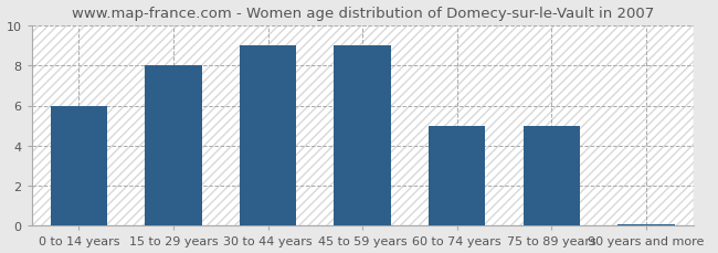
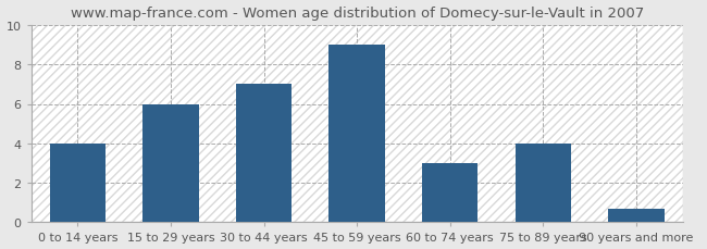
0 to 14 years: 6.0 -> 4.0
15 to 29 years: 8.0 -> 6.0
30 to 44 years: 9.0 -> 7.0
60 to 74 years: 5.0 -> 3.0
75 to 89 years: 5.0 -> 4.0
90 years and more: 0.1 -> 0.7
